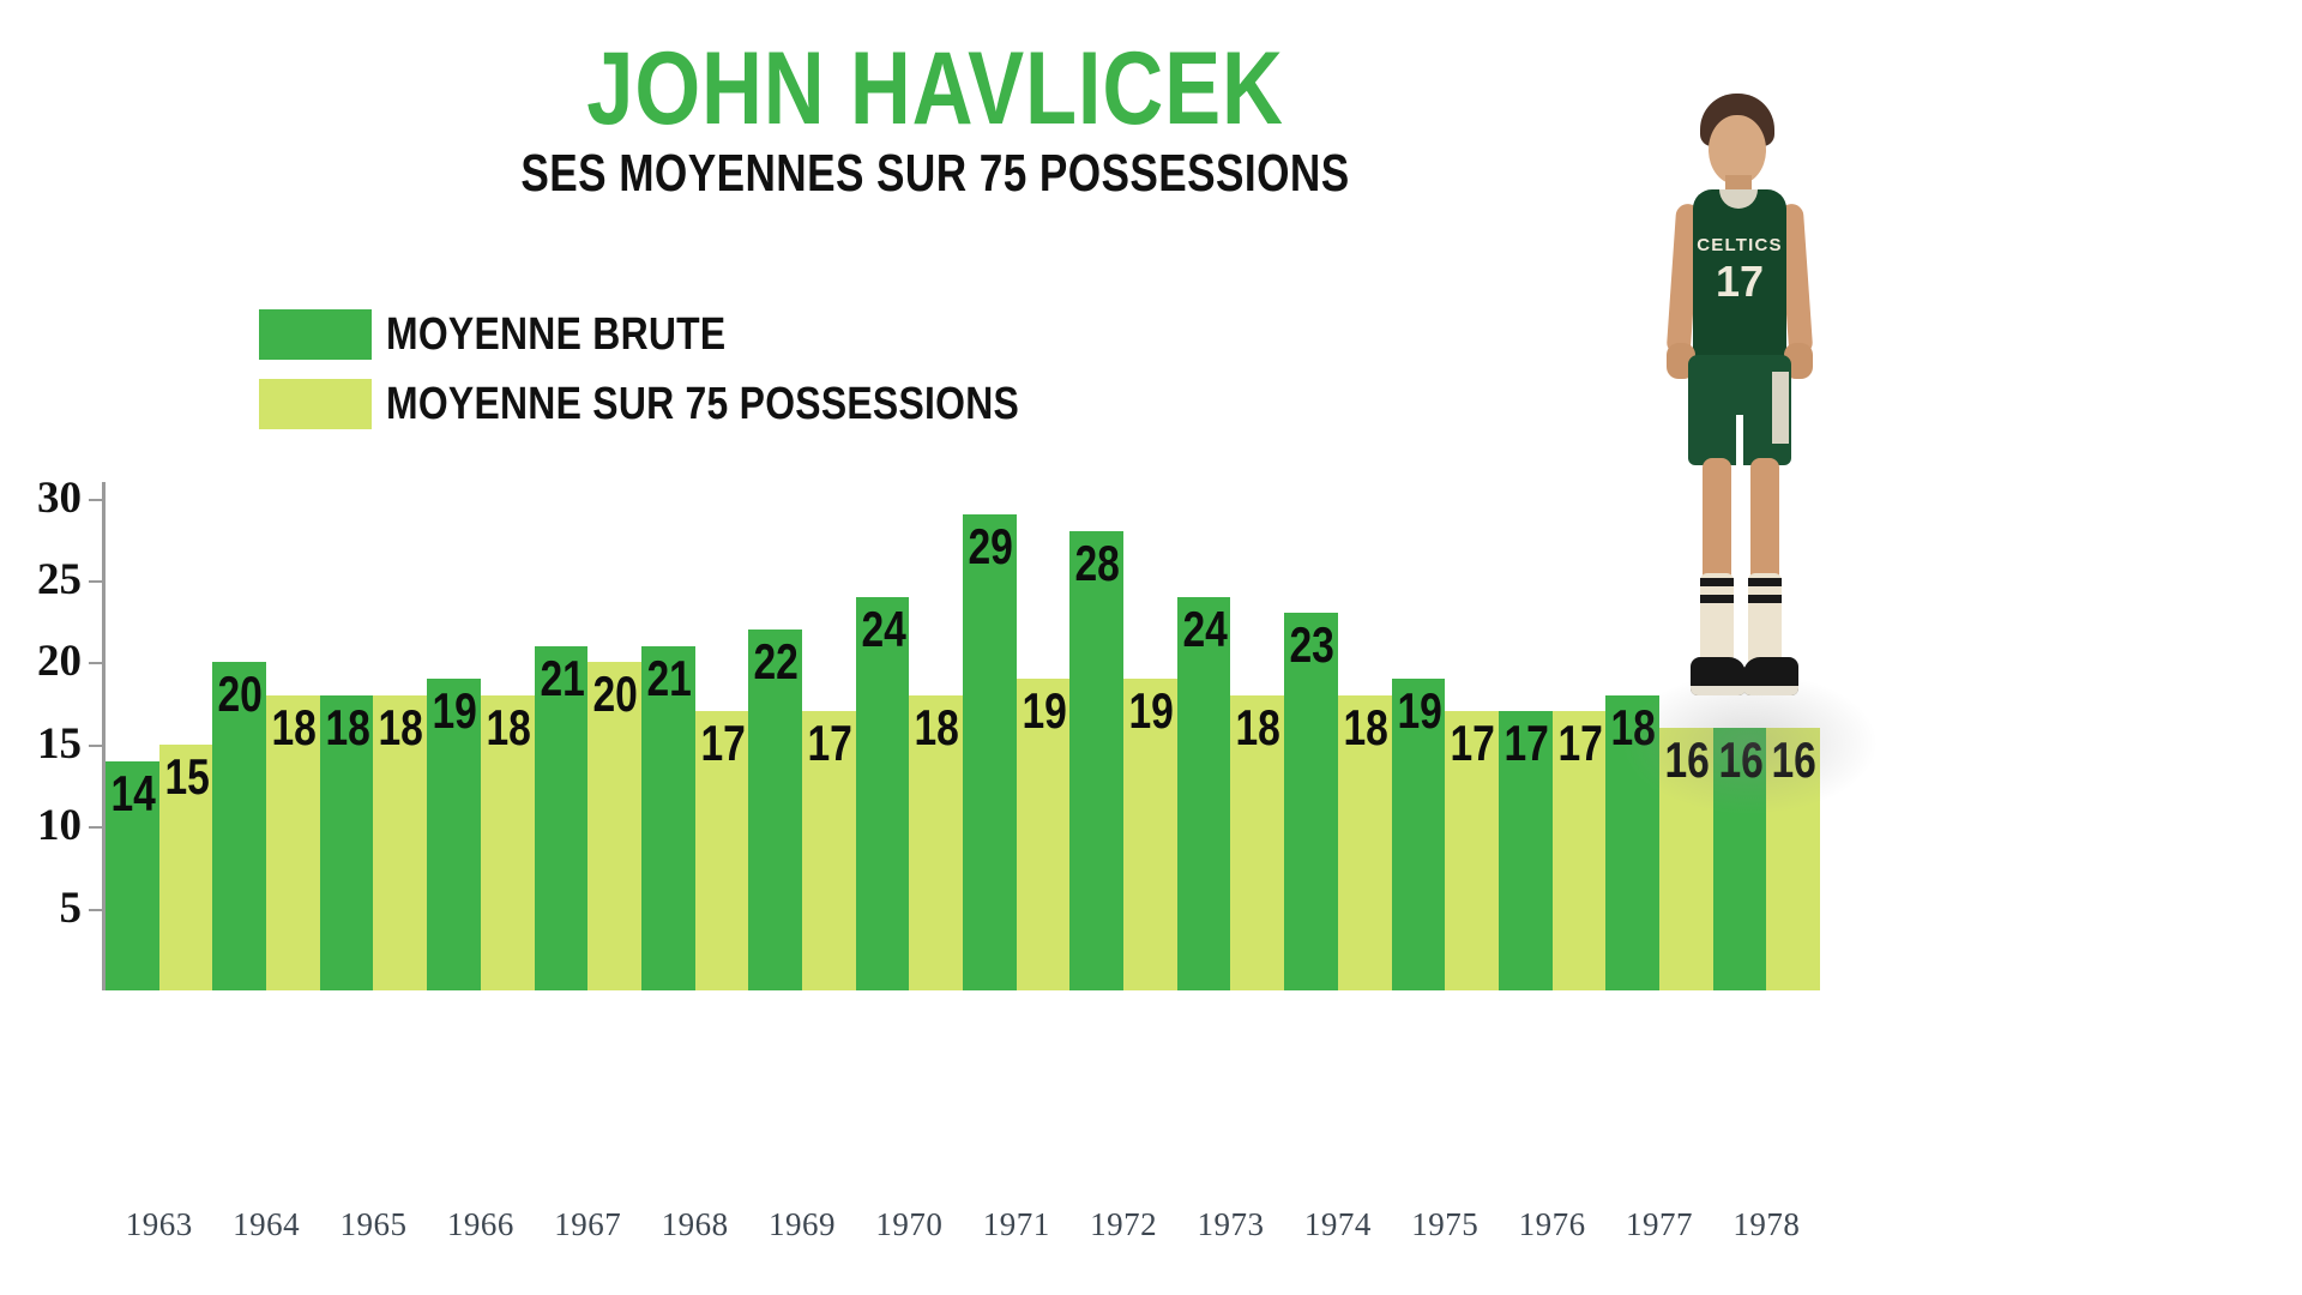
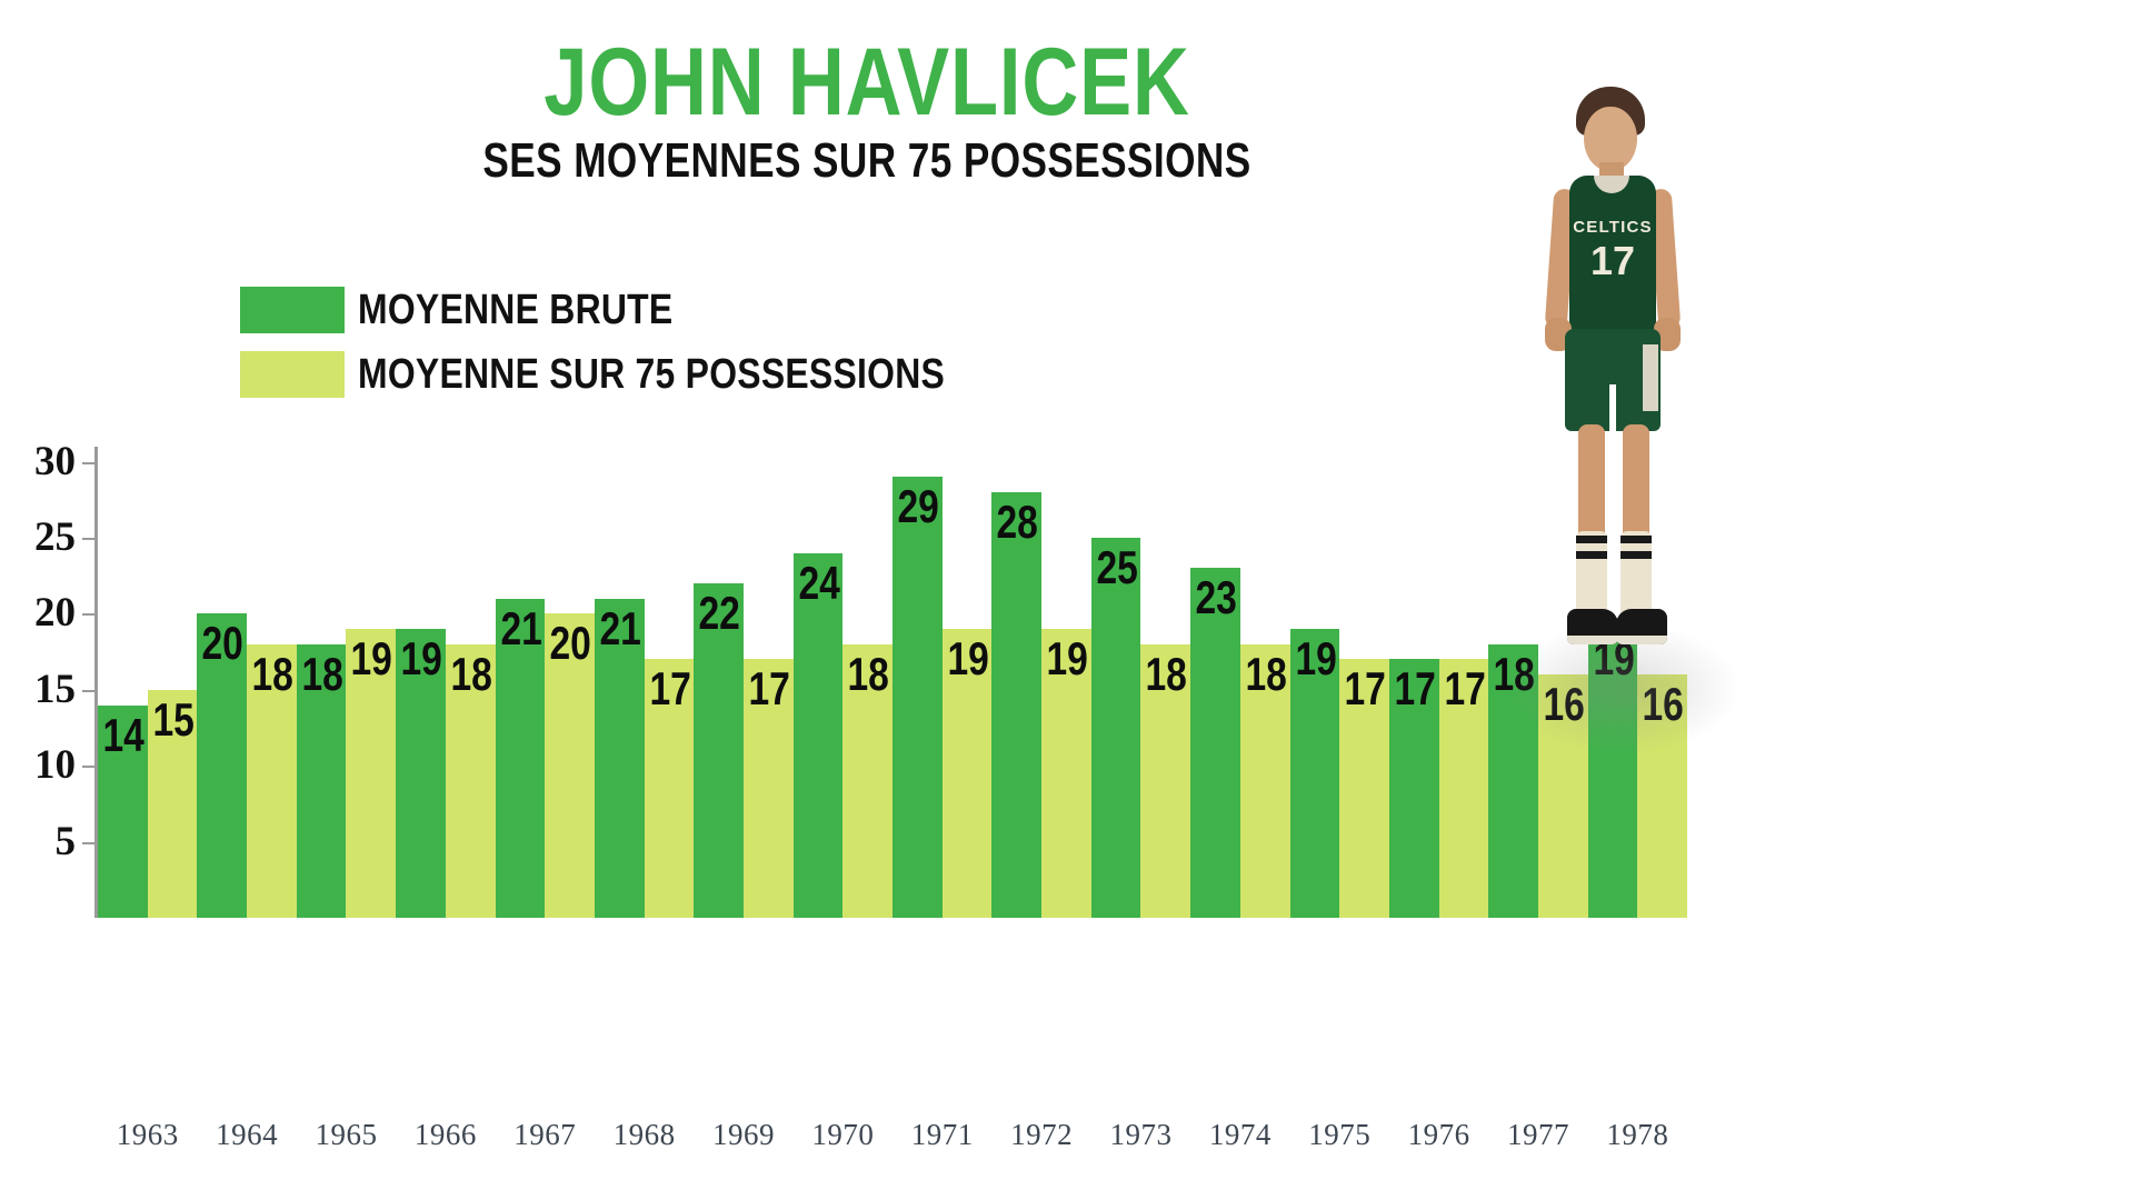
MOYENNE SUR 75 POSSESSIONS/1965: 18 -> 19
MOYENNE BRUTE/1973: 24 -> 25
MOYENNE BRUTE/1978: 16 -> 19
